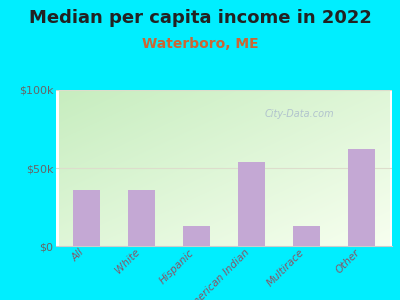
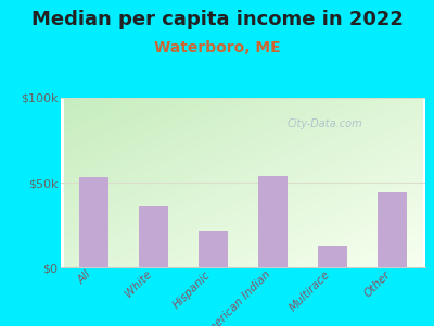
All: $36k -> $53k
Hispanic: $13k -> $21k
Other: $62k -> $44k
